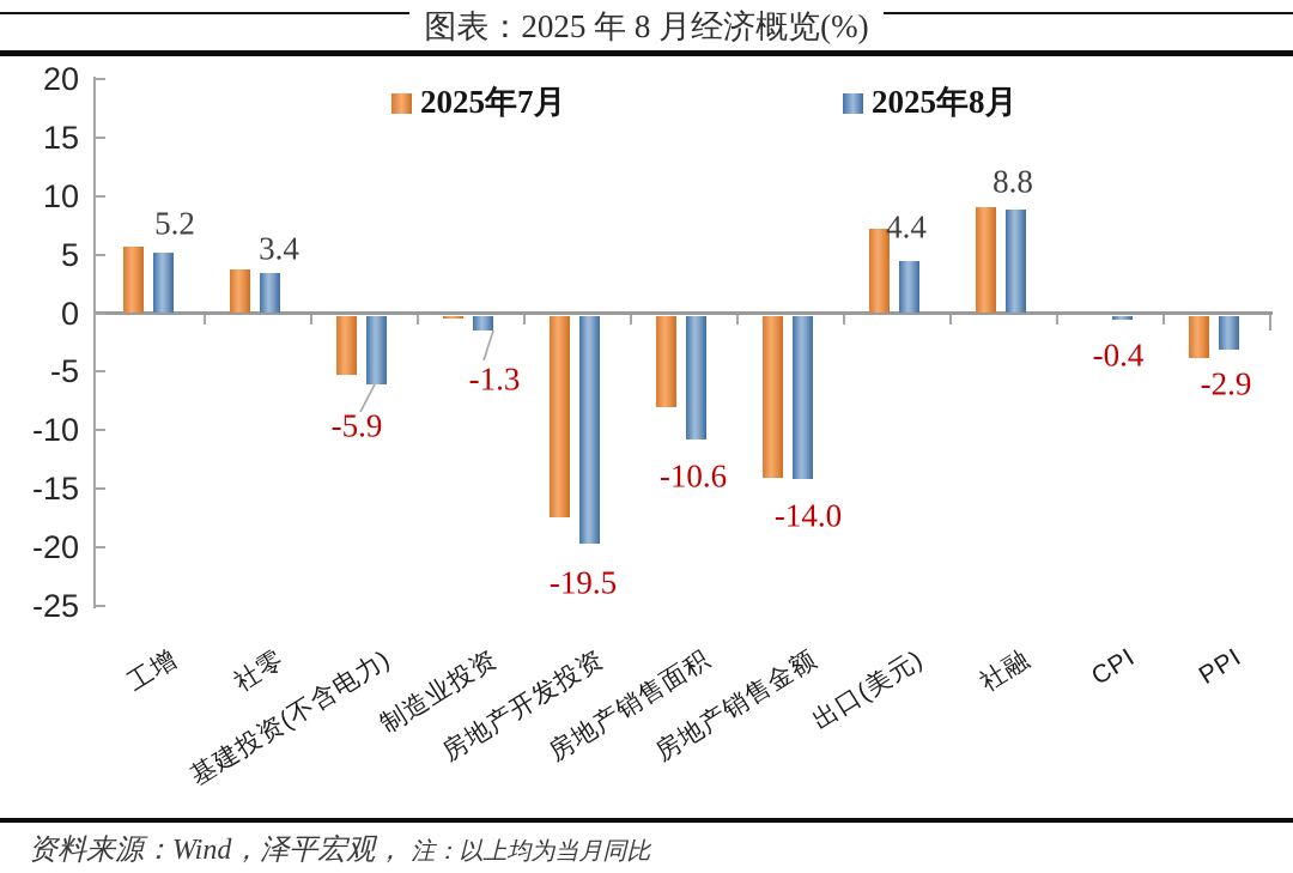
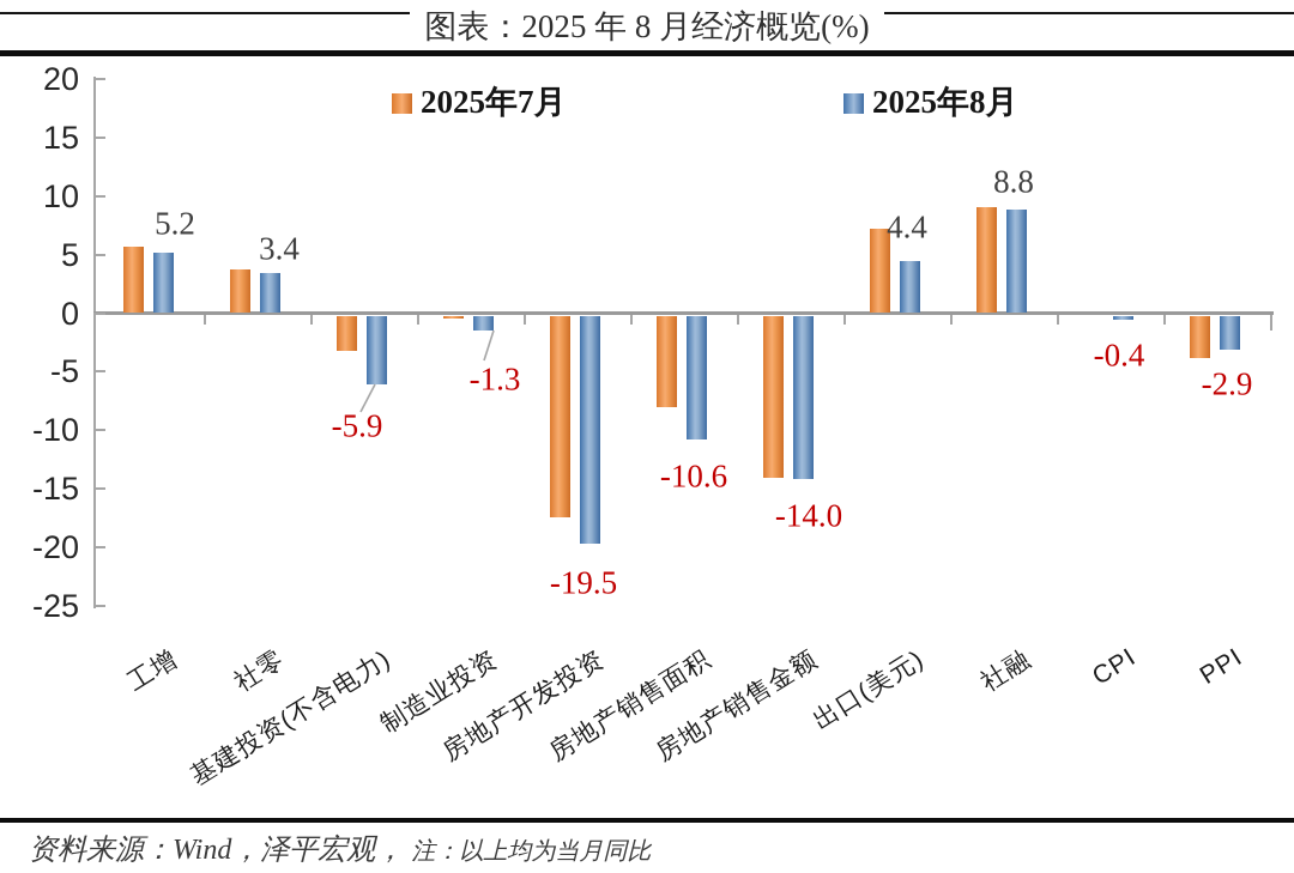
2025年7月/基建投资(不含电力): -5 -> -3
